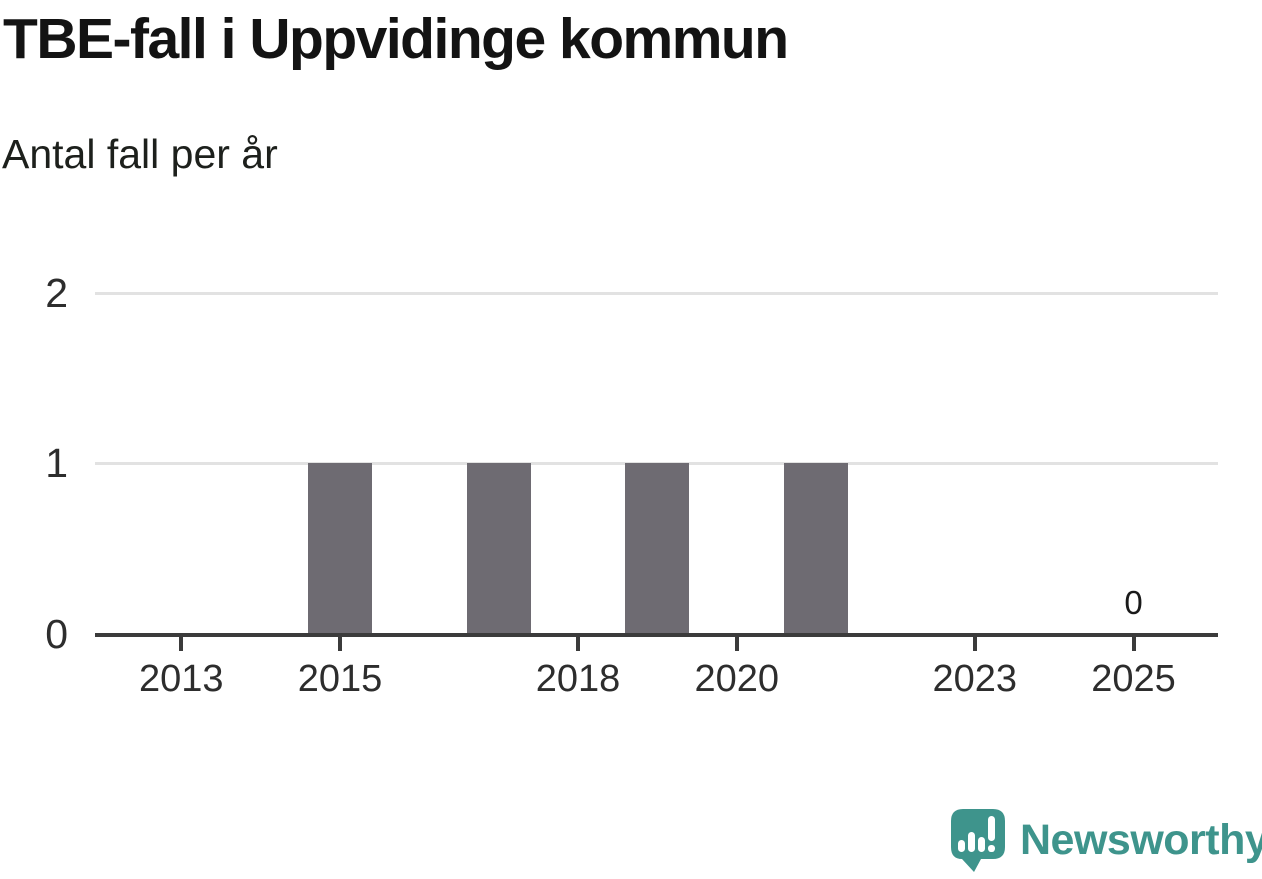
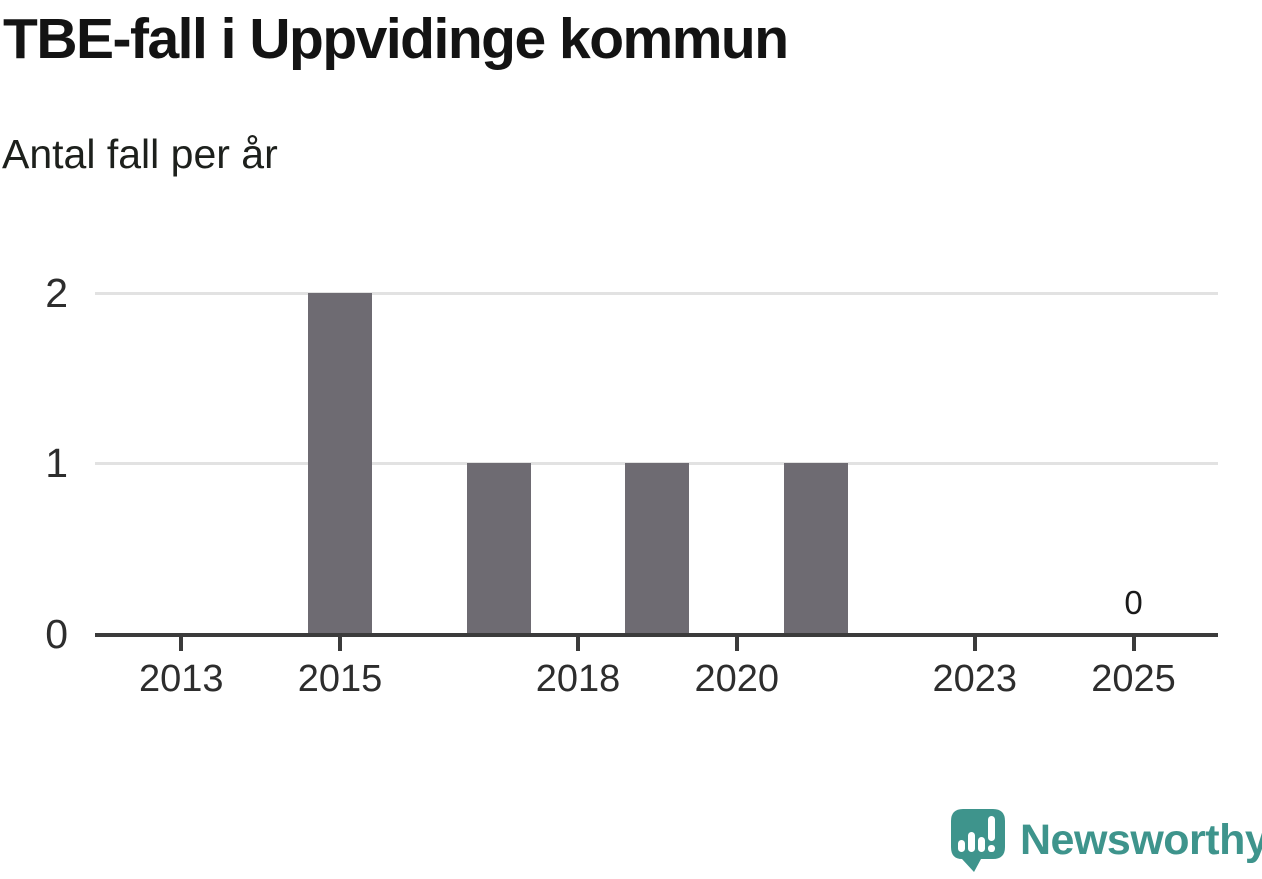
2015: 1 -> 2
